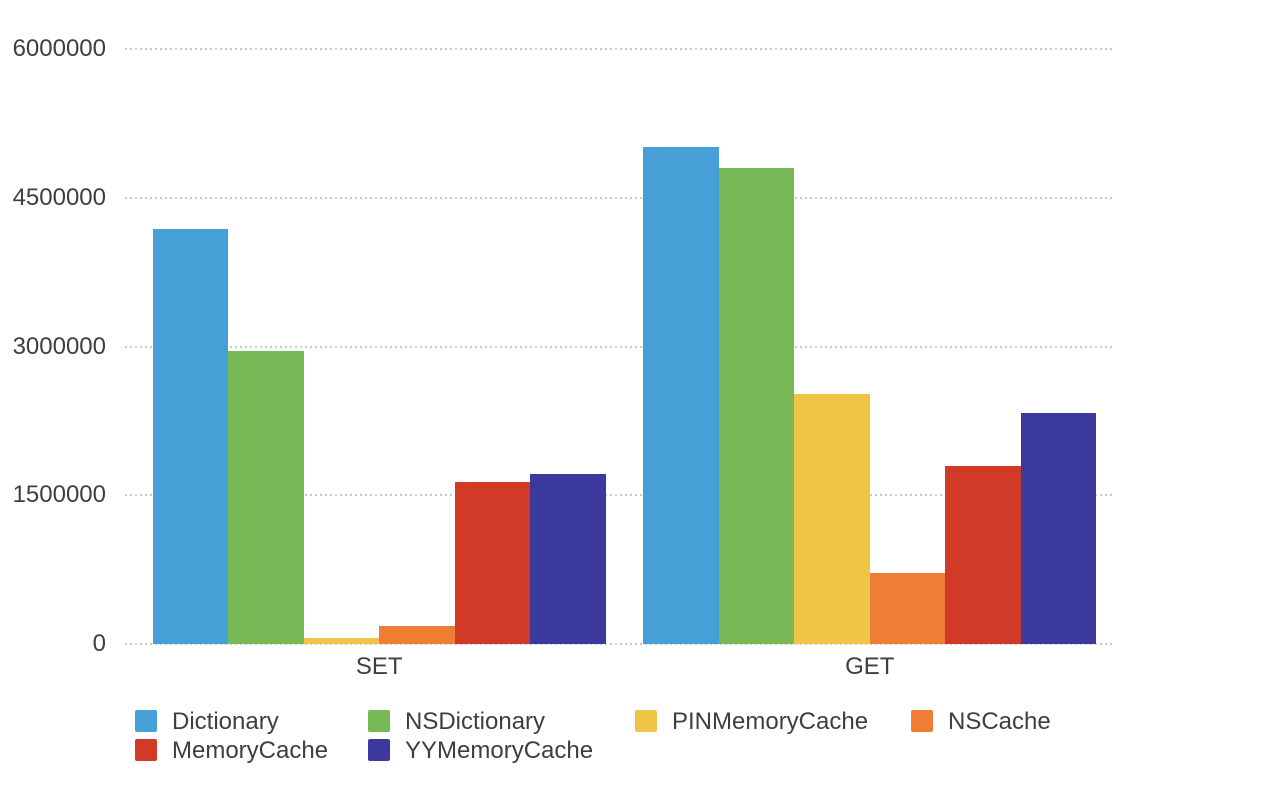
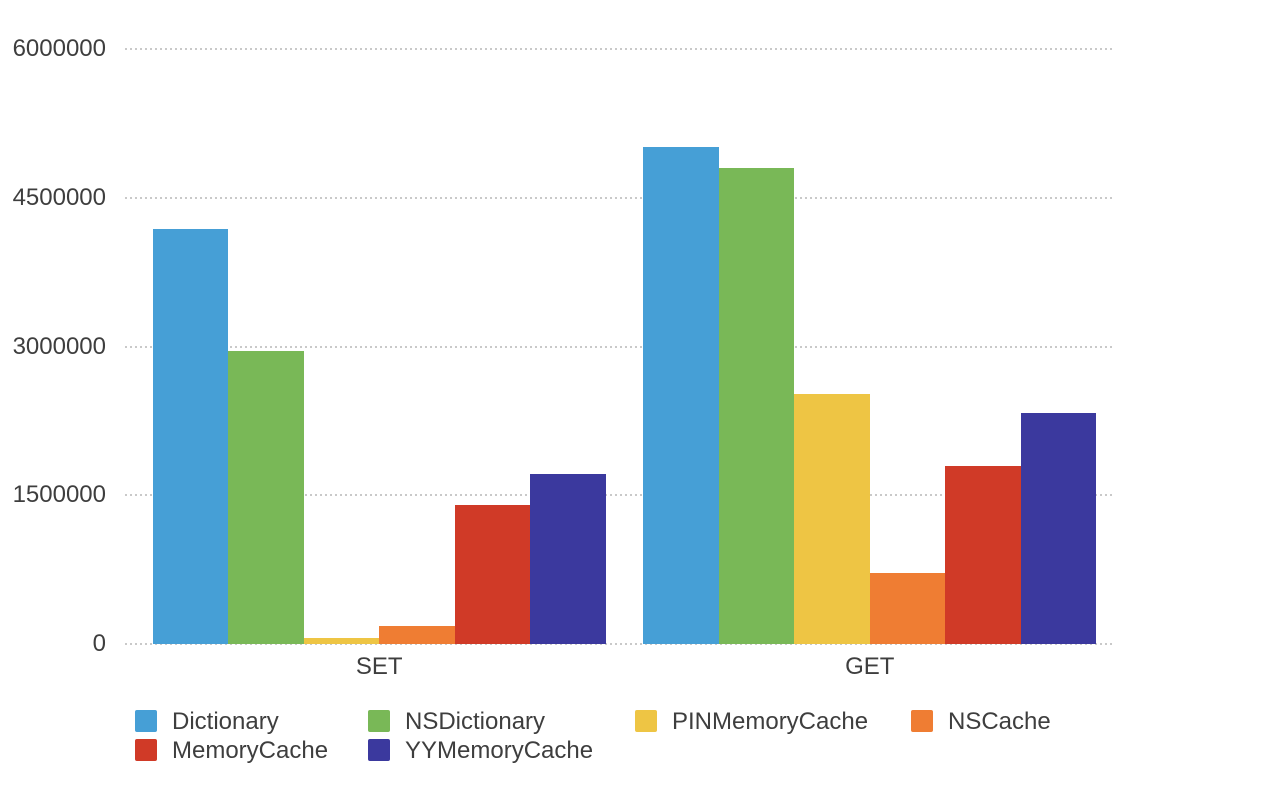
MemoryCache/SET: 1600000 -> 1400000
